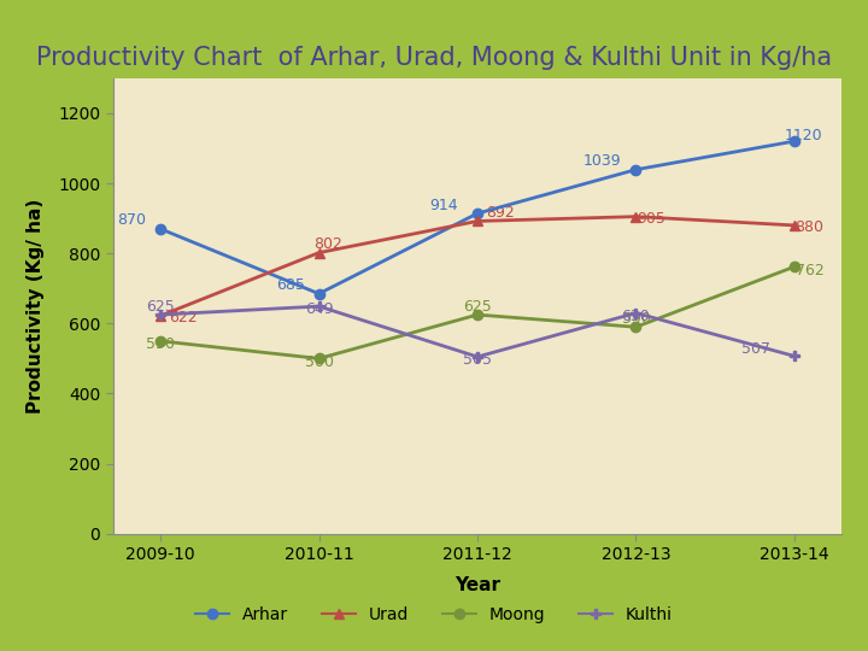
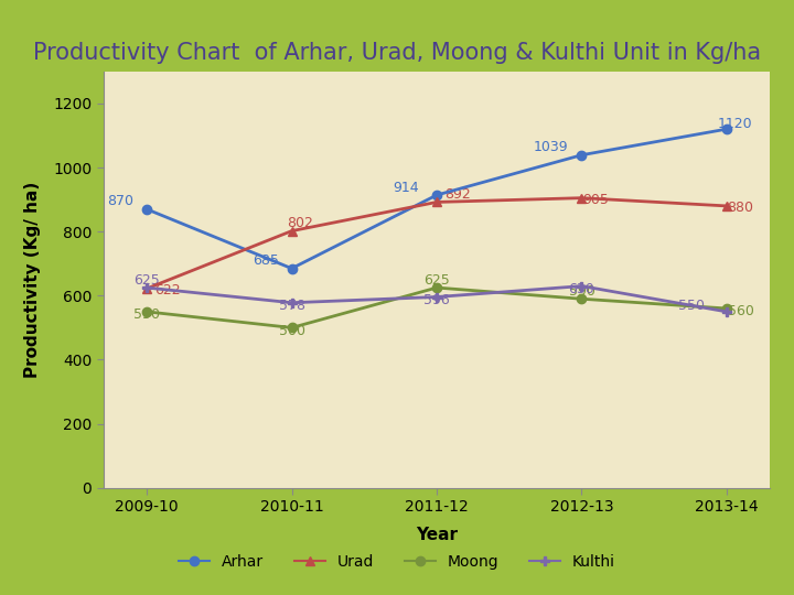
Kulthi/2010-11: 649 -> 578
Kulthi/2011-12: 505 -> 596
Moong/2013-14: 762 -> 560
Kulthi/2013-14: 507 -> 550
